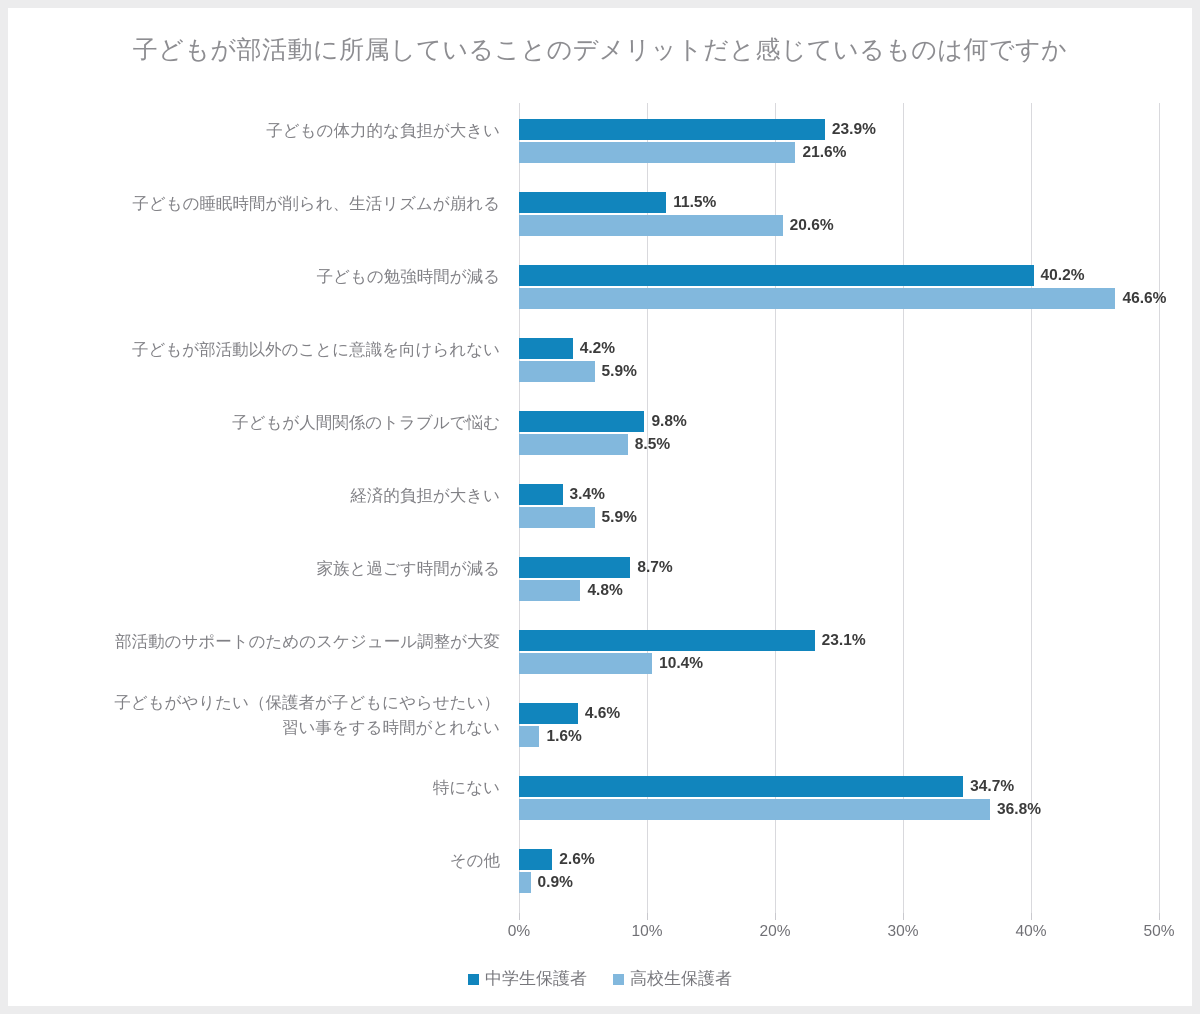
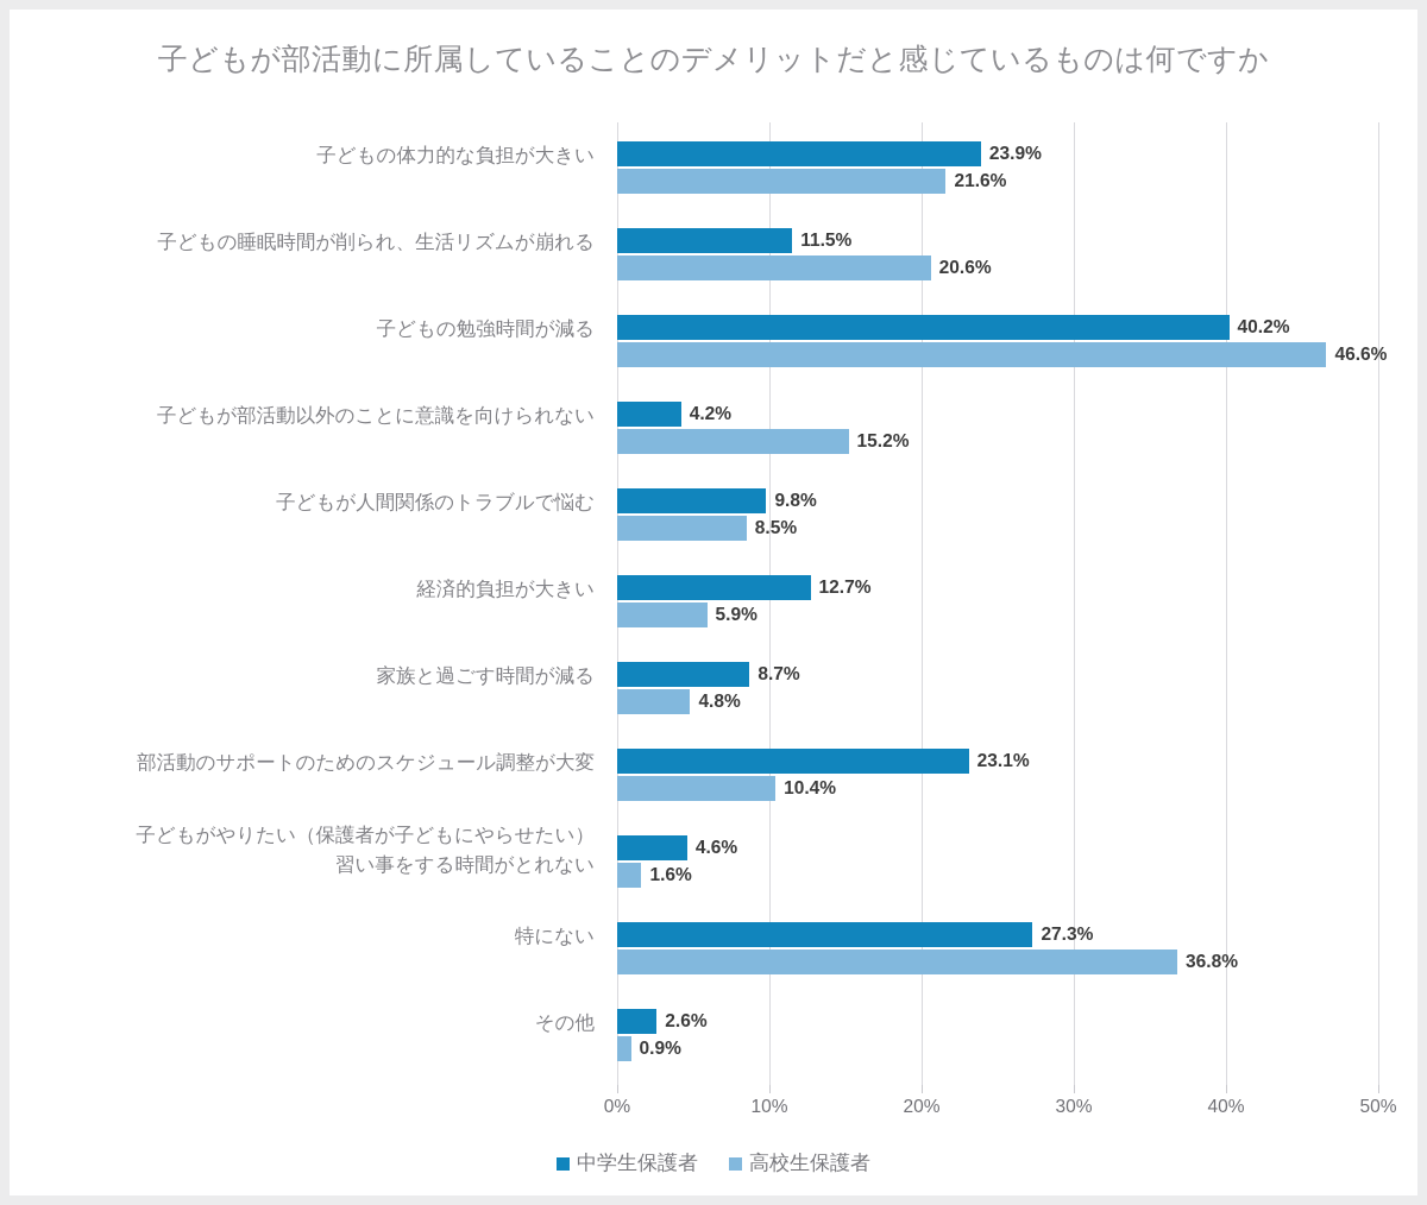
高校生保護者/子どもが部活動以外のことに意識を向けられない: 5.9% -> 15.2%
中学生保護者/経済的負担が大きい: 3.4% -> 12.7%
中学生保護者/特にない: 34.7% -> 27.3%
